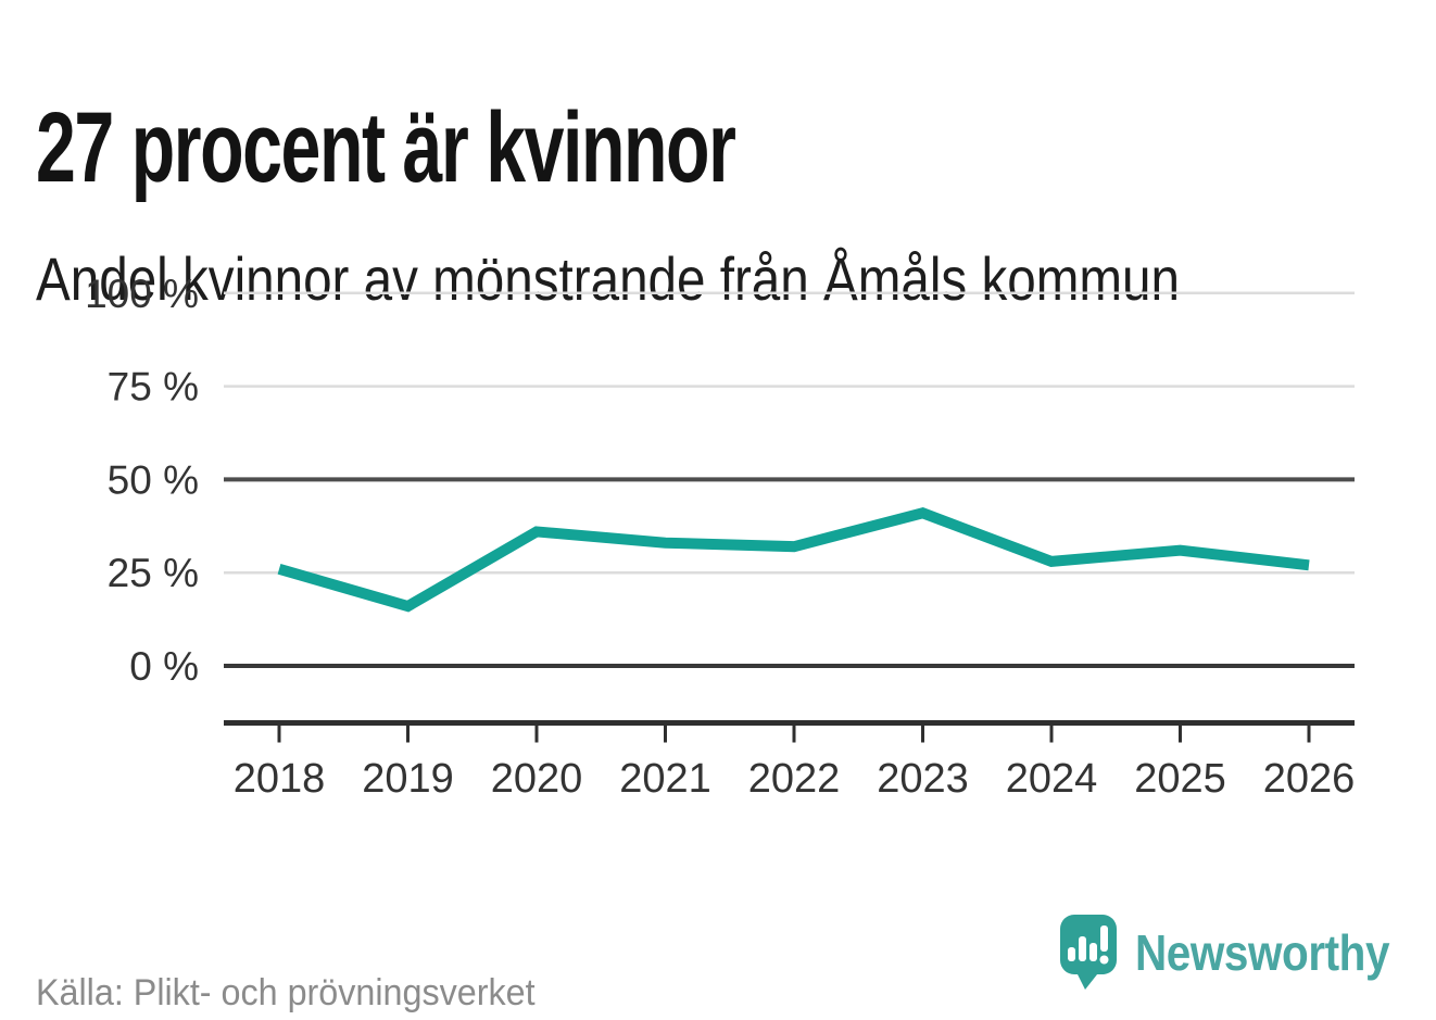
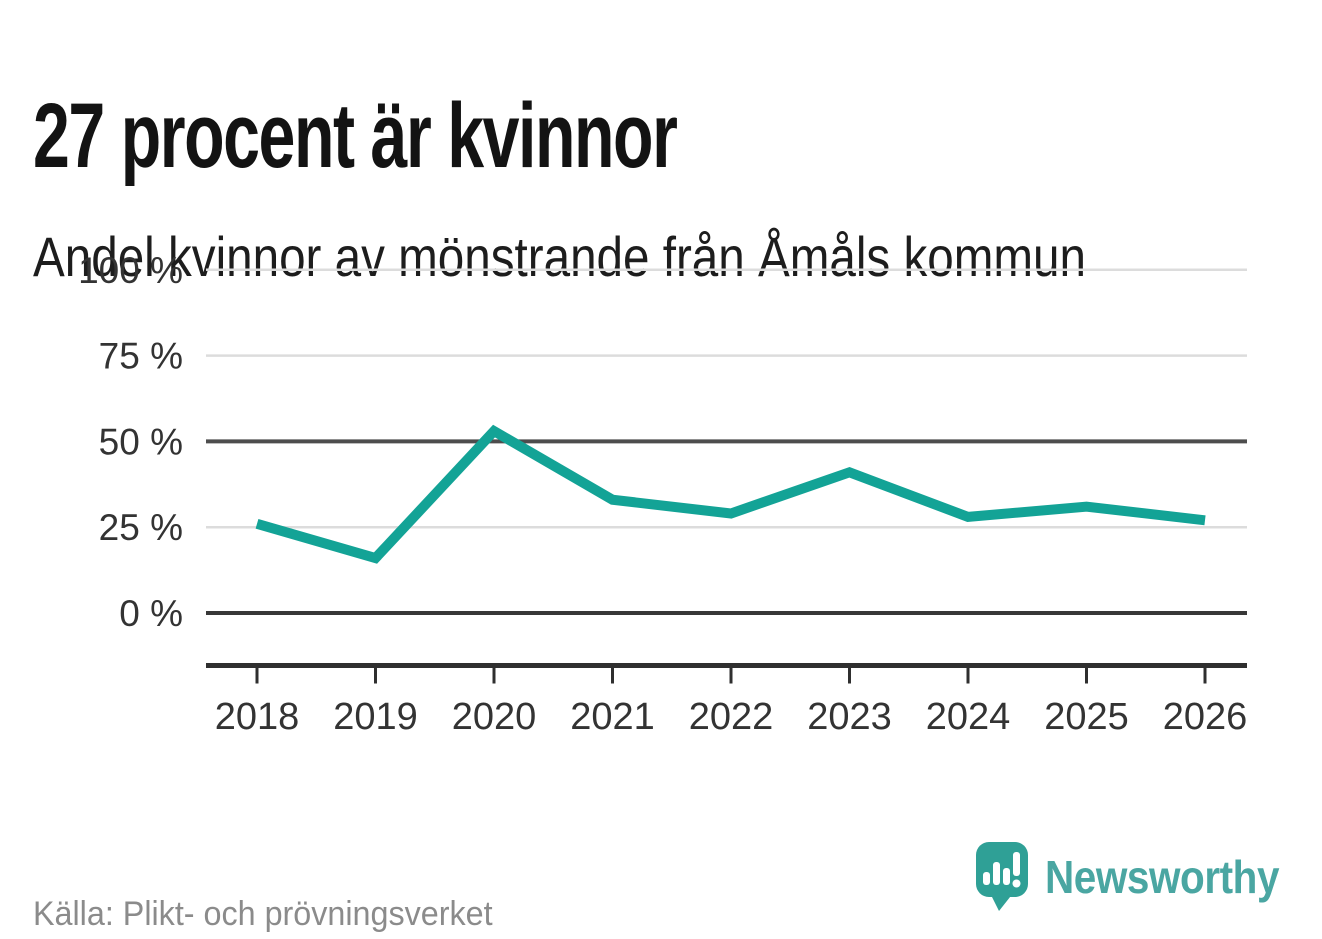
2020: 36% -> 53%
2022: 32% -> 29%
